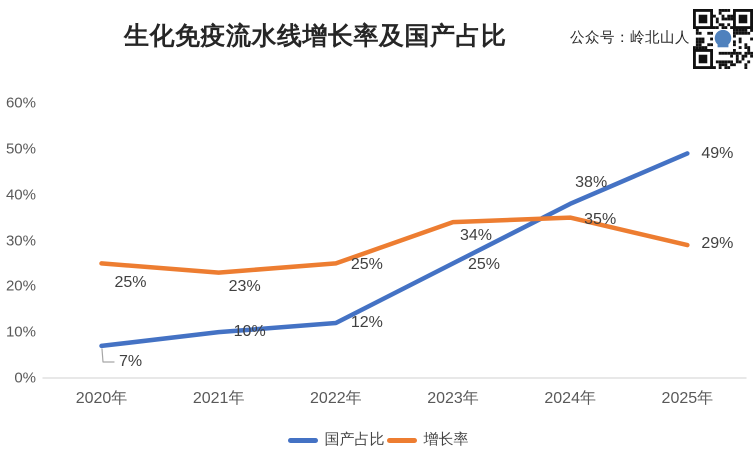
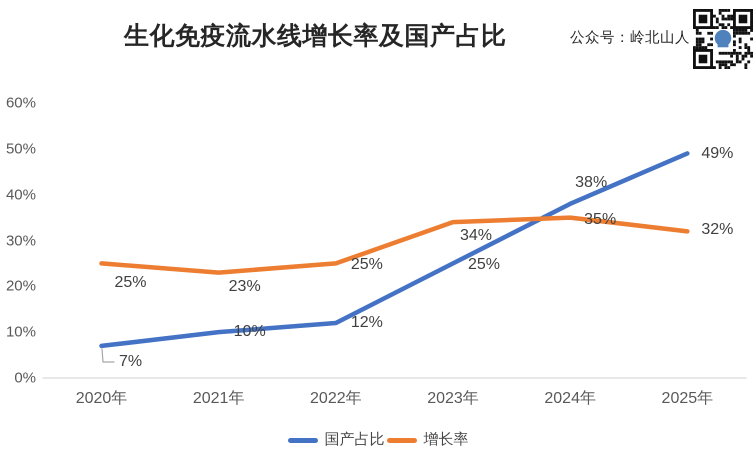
增长率/2025年: 29% -> 32%
